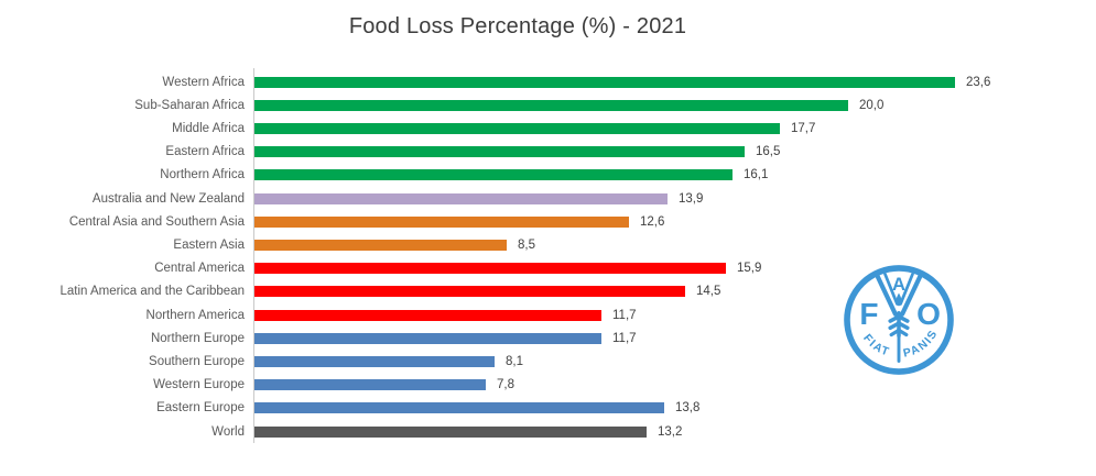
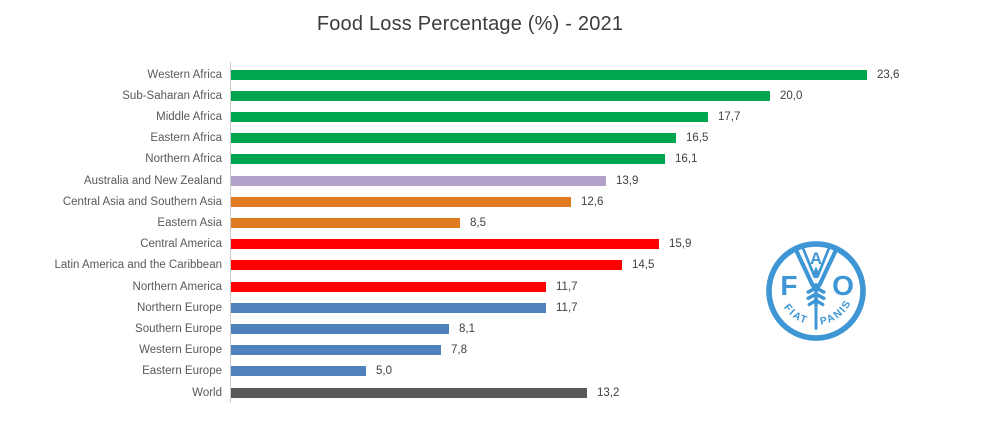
Eastern Europe: 13,8 -> 5,0
